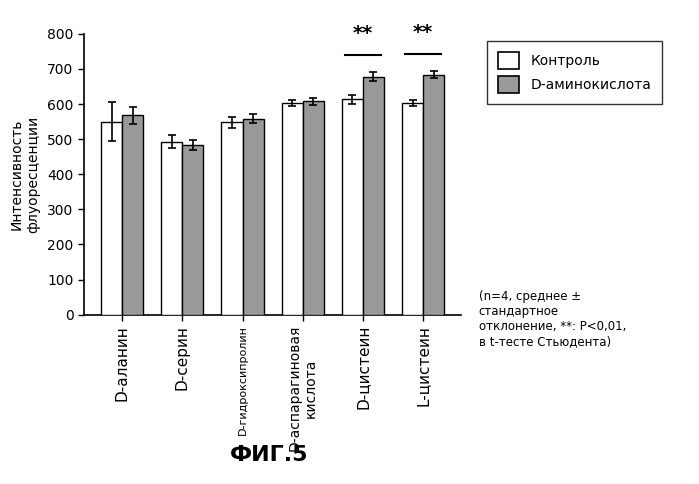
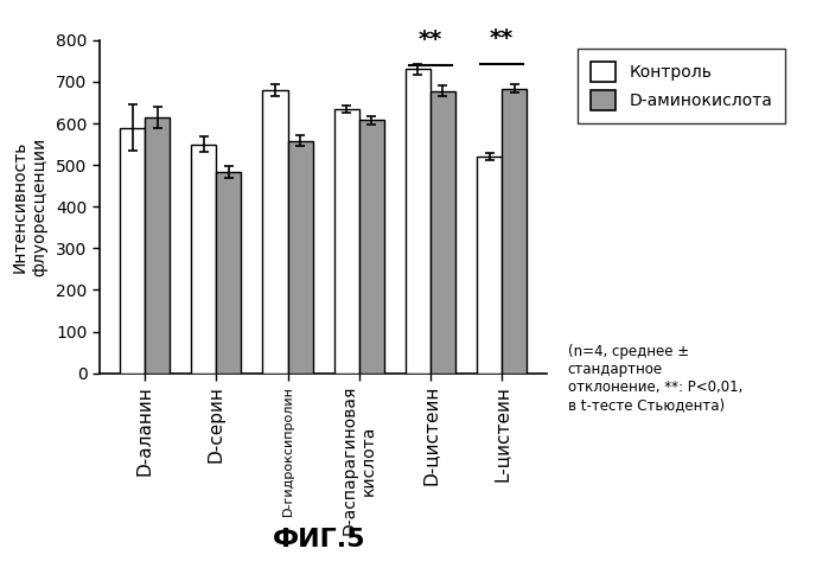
Контроль/D-аланин: 550 -> 590
D-аминокислота/D-аланин: 568 -> 615
Контроль/D-серин: 493 -> 550
Контроль/D-гидроксипролин: 548 -> 680
Контроль/D-аспарагиновая кислота: 603 -> 635
Контроль/D-цистеин: 613 -> 730
Контроль/L-цистеин: 603 -> 520
